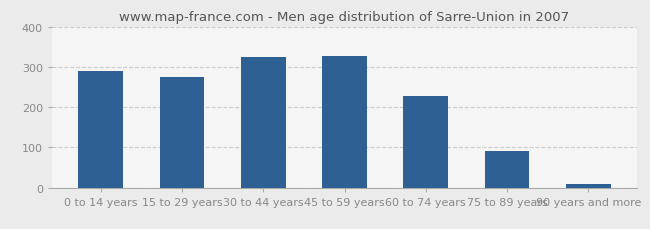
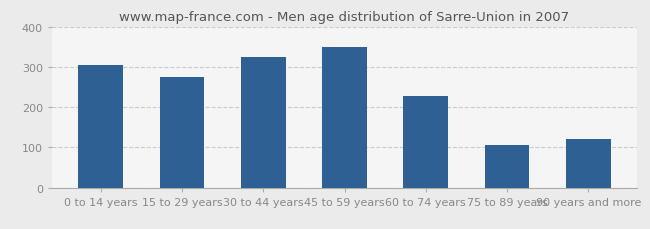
0 to 14 years: 289 -> 305
45 to 59 years: 328 -> 350
75 to 89 years: 90 -> 105
90 years and more: 8 -> 120
